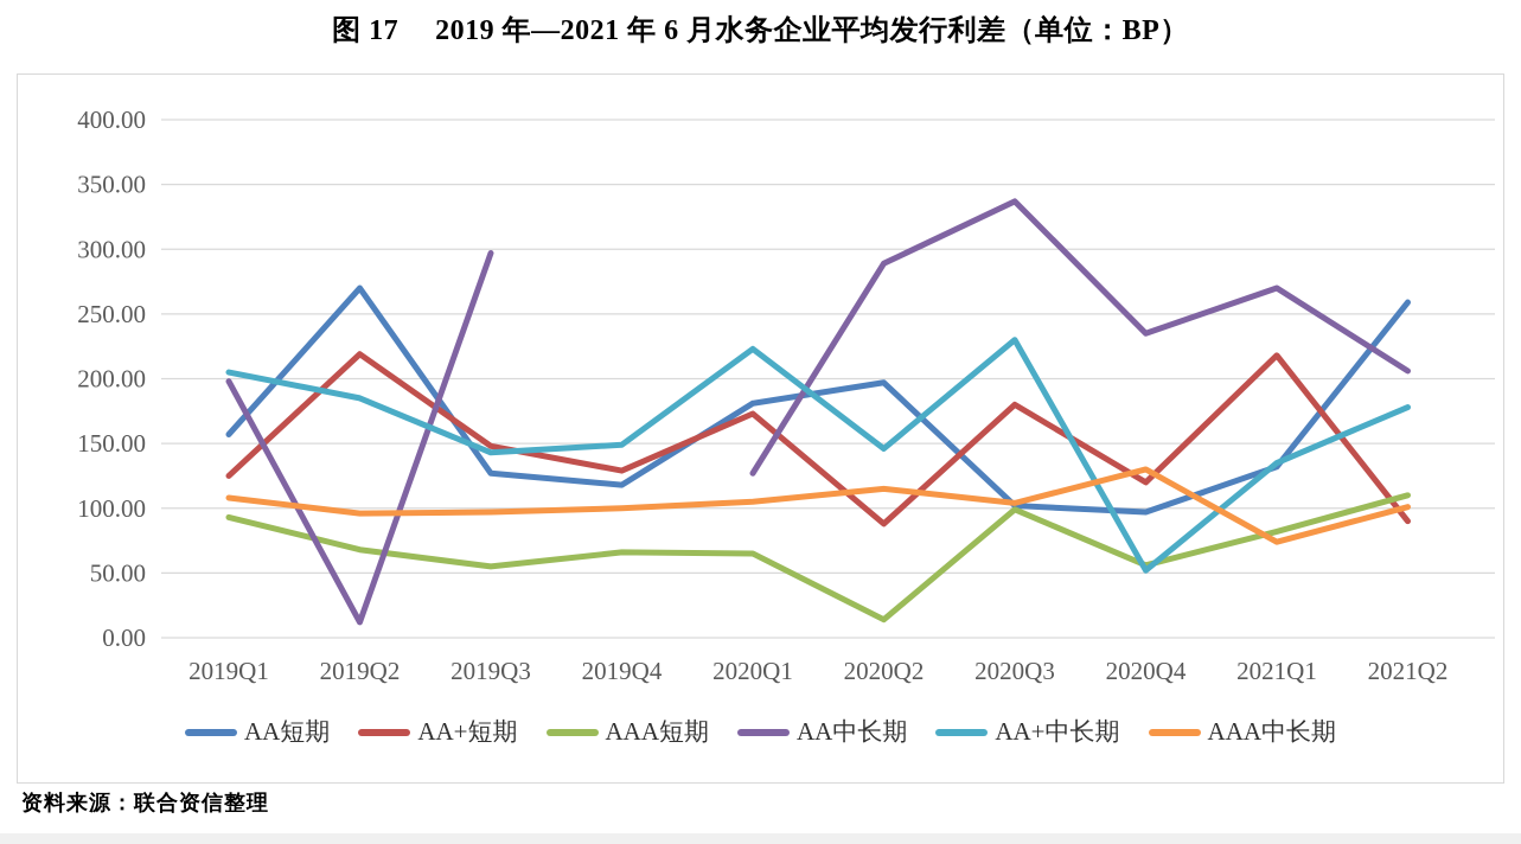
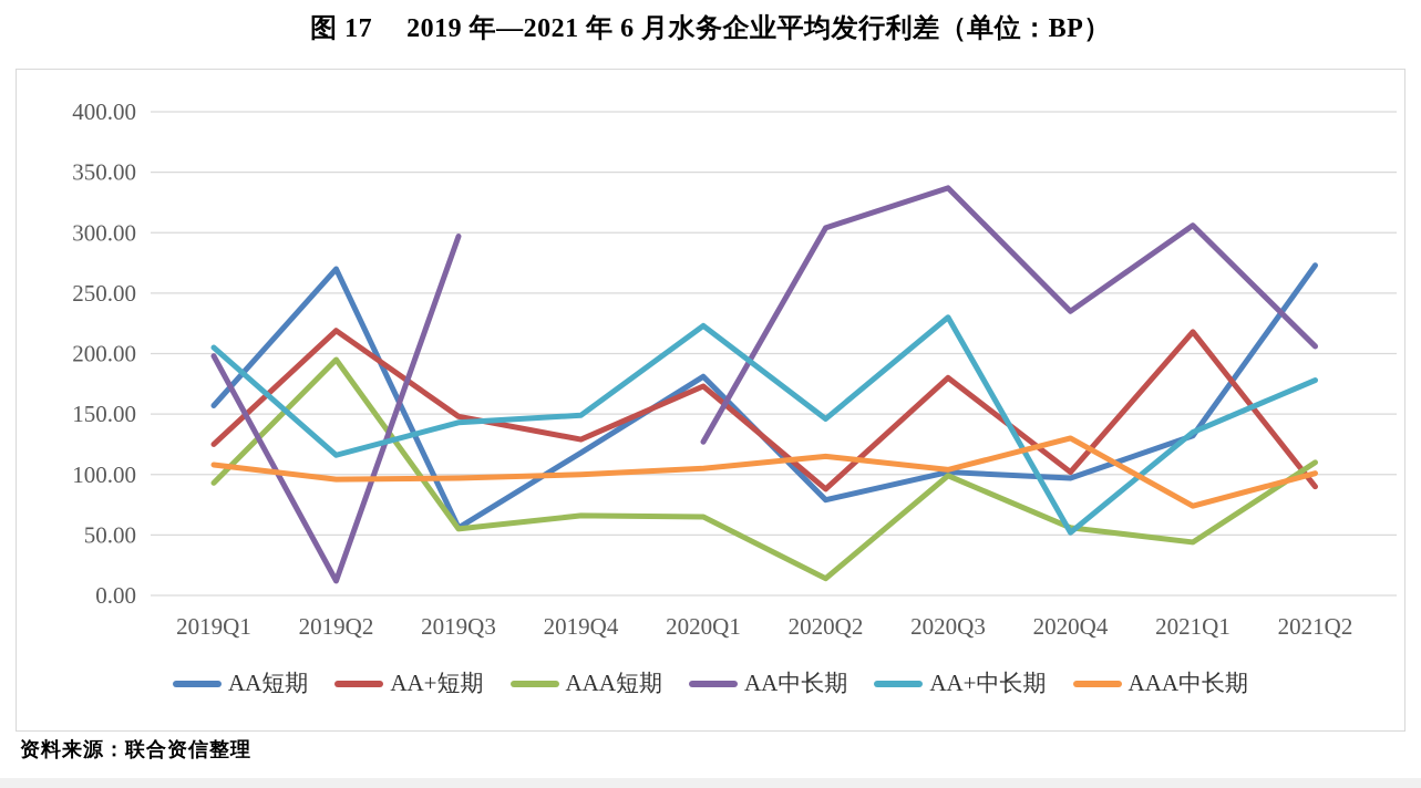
AAA短期/2019Q2: 68 -> 195
AA+中长期/2019Q2: 185 -> 116
AA短期/2019Q3: 127 -> 56
AA短期/2020Q2: 197 -> 79
AA中长期/2020Q2: 289 -> 304
AA+短期/2020Q4: 120 -> 102
AAA短期/2021Q1: 82 -> 44
AA中长期/2021Q1: 270 -> 306
AA短期/2021Q2: 259 -> 273
